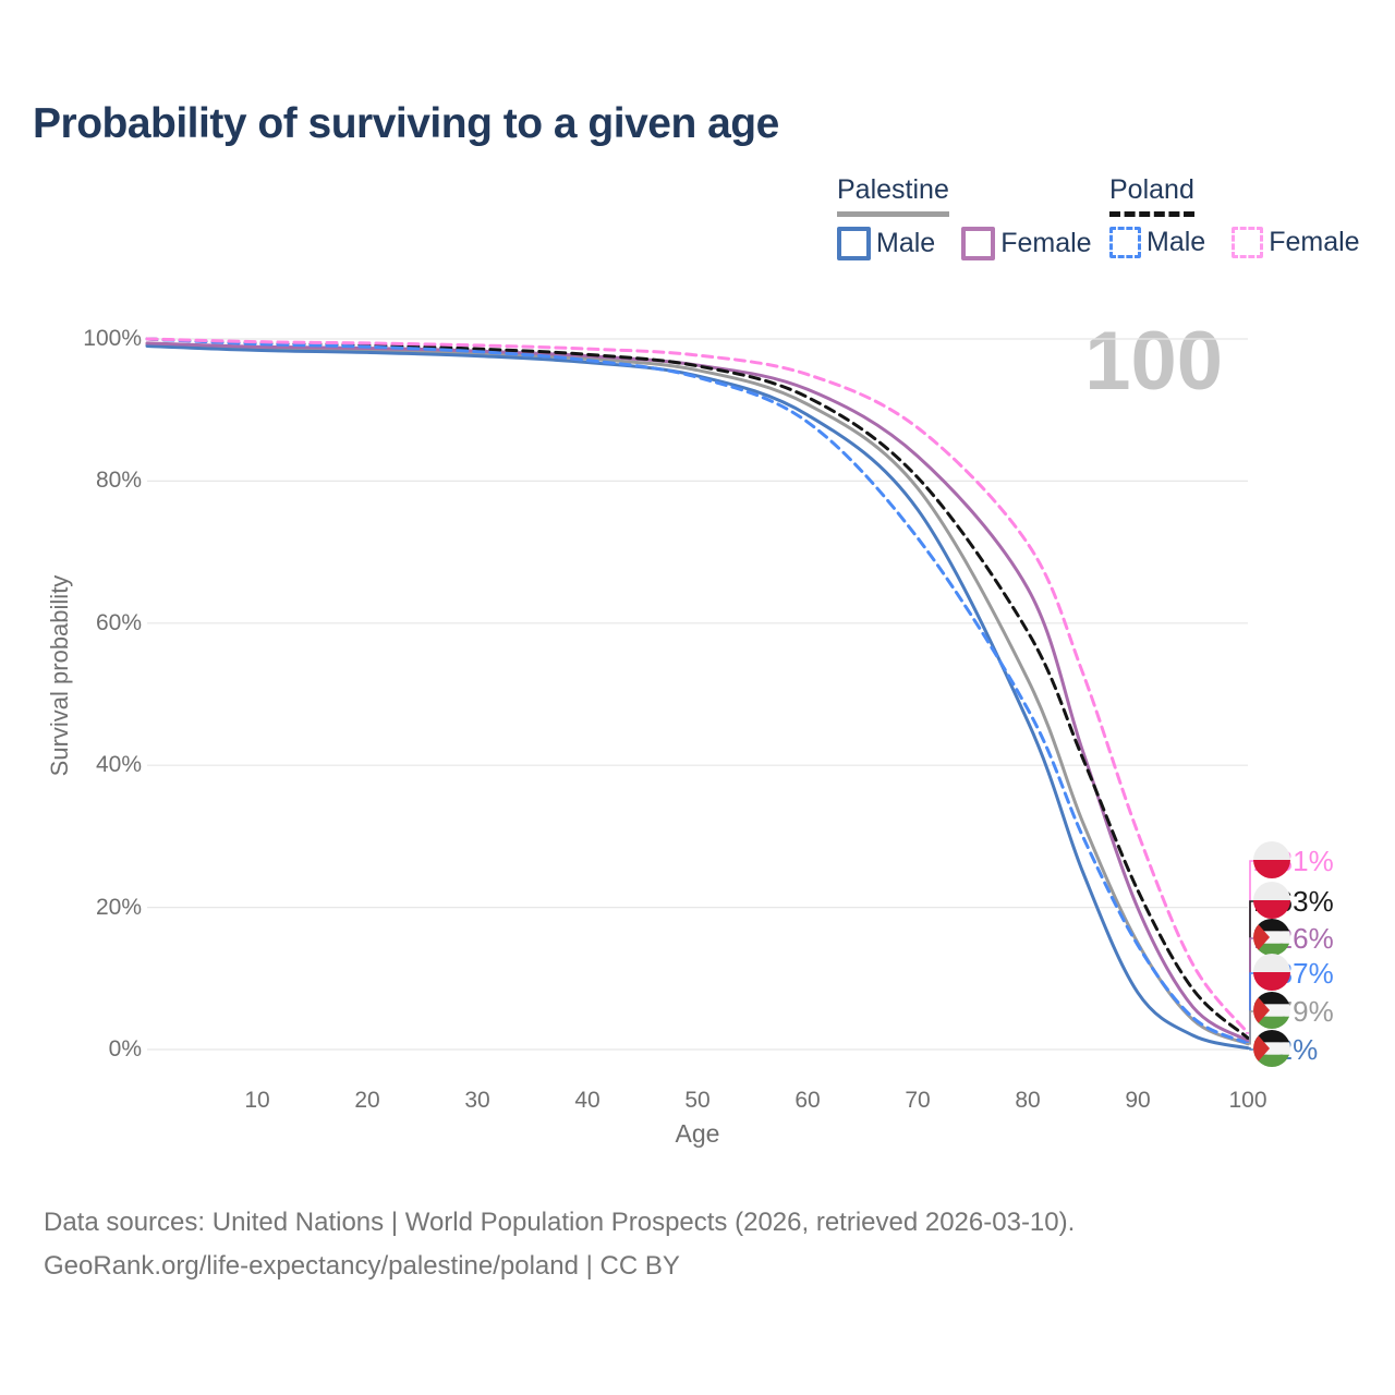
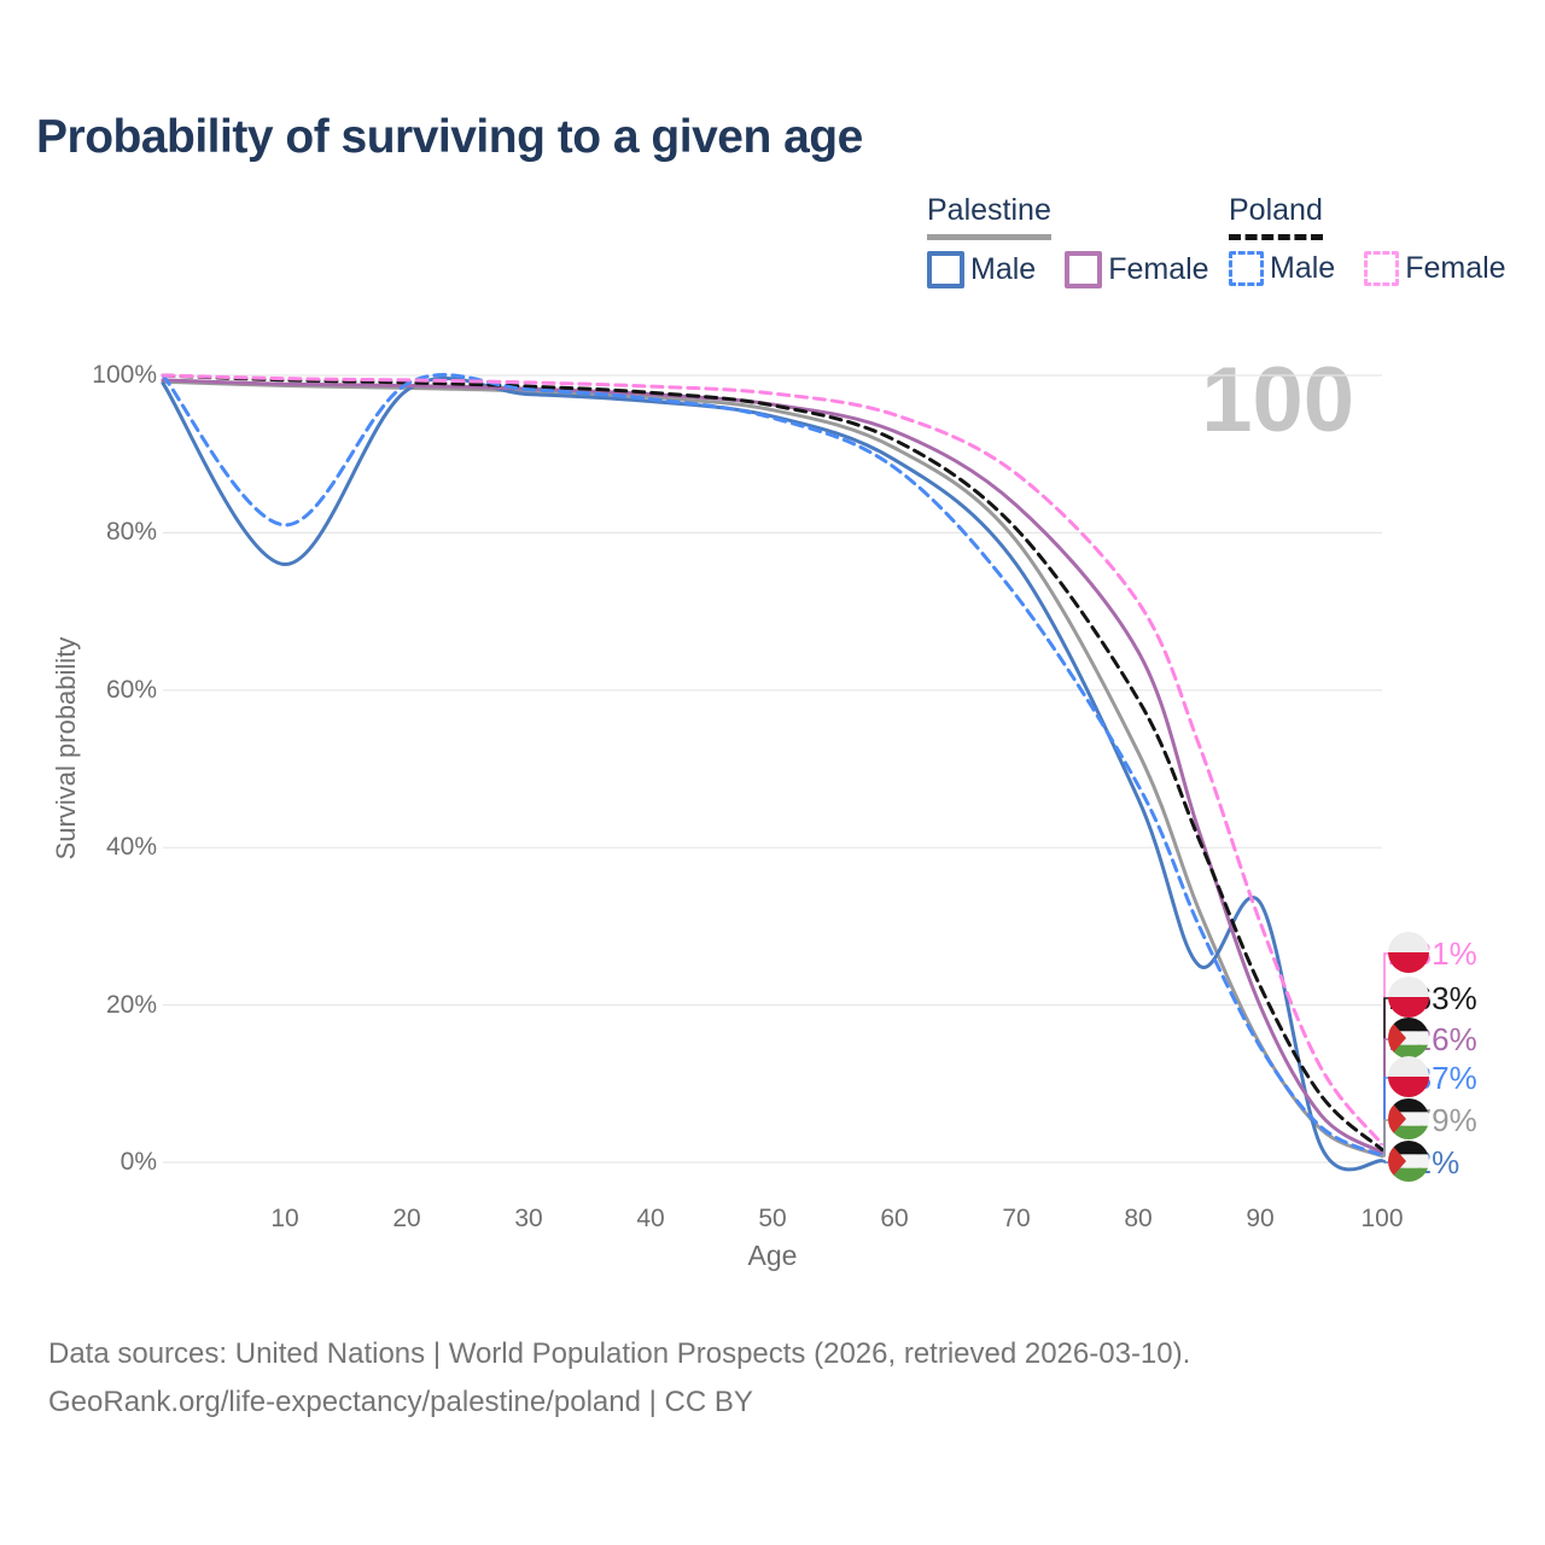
Palestine Male/10: 98% -> 76%
Poland Male/10: 99% -> 81%
Palestine Male/90: 8% -> 33%
